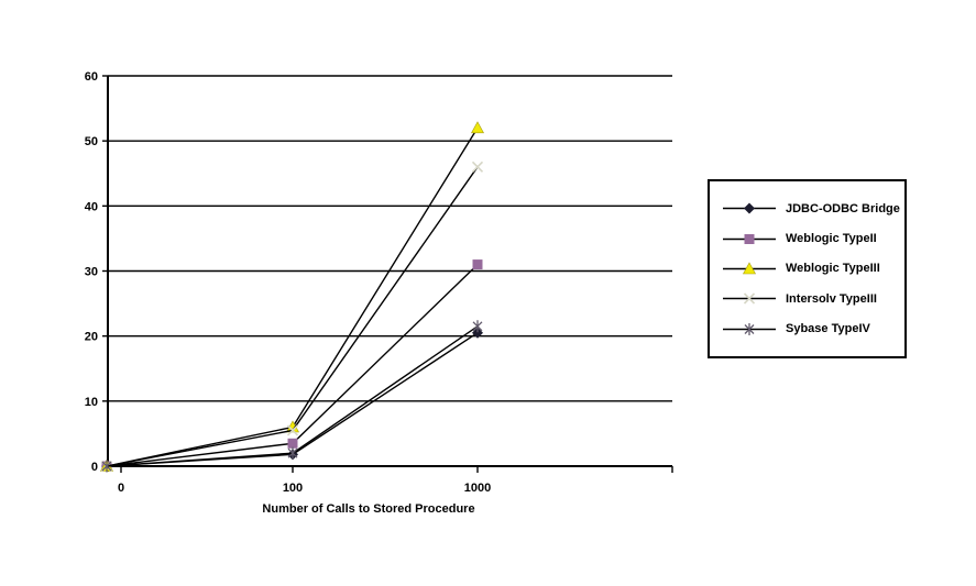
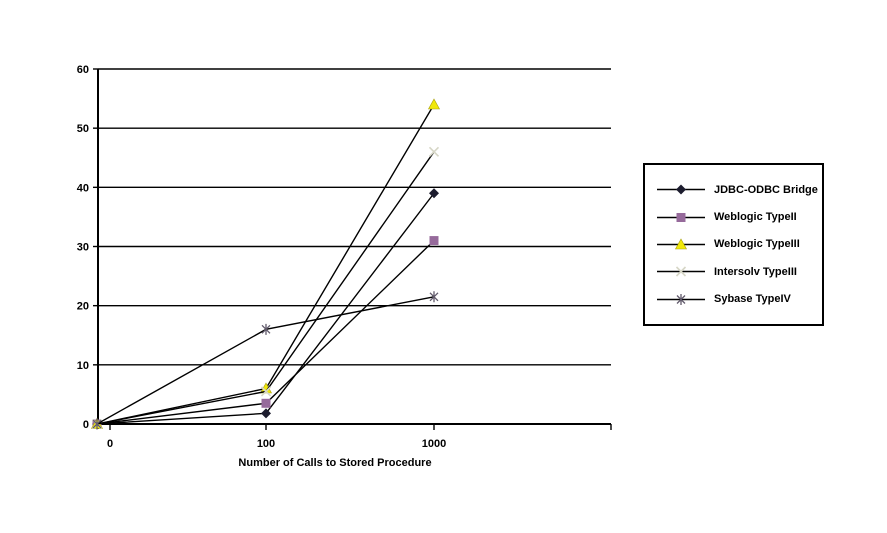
Sybase TypeIV/100: 2 -> 16
JDBC-ODBC Bridge/1000: 20 -> 39
Weblogic TypeIII/1000: 52 -> 54
